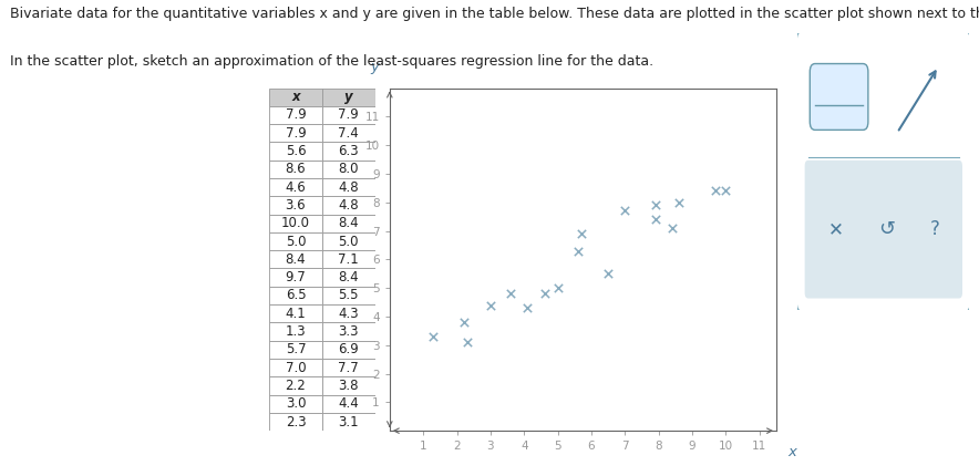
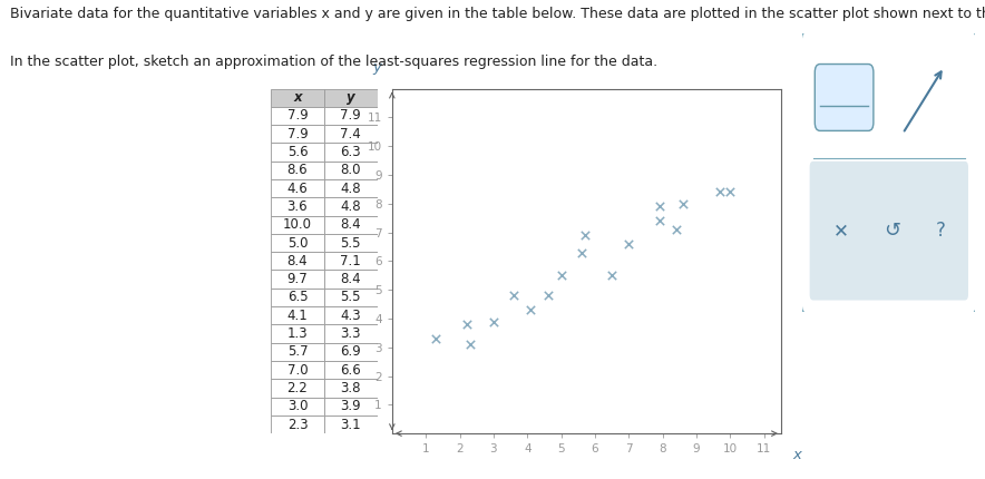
3: 4.4 -> 3.9
5: 5.0 -> 5.5
7: 7.7 -> 6.6
